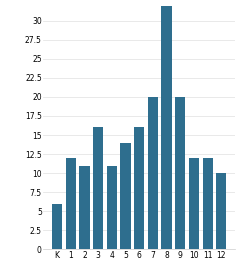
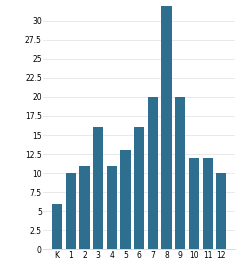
1: 12 -> 10
5: 14 -> 13
